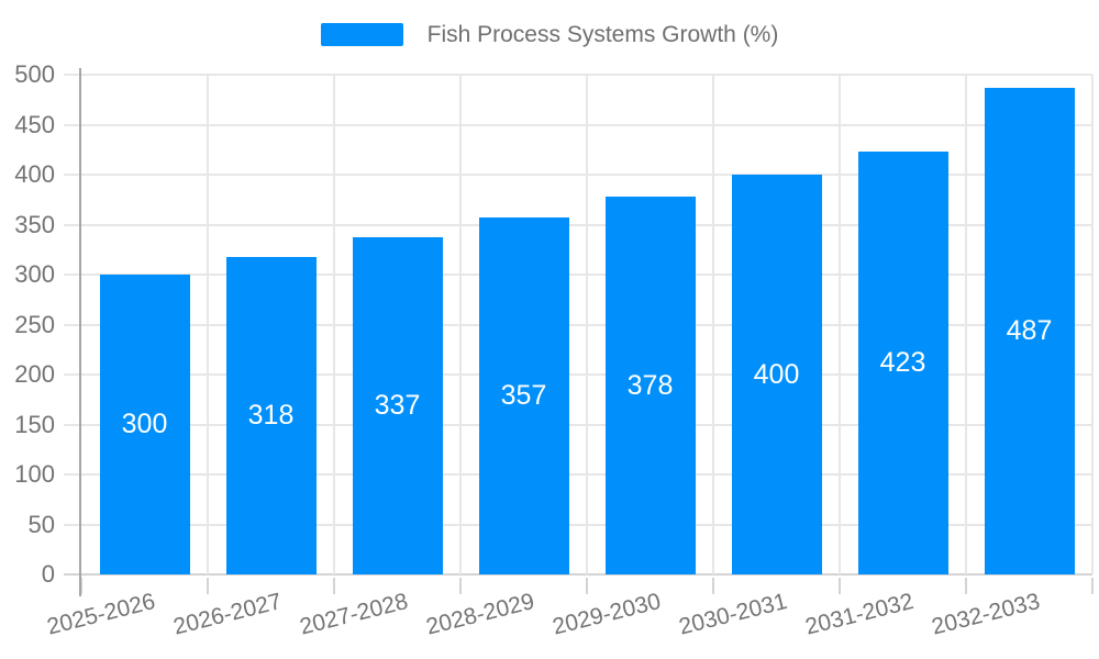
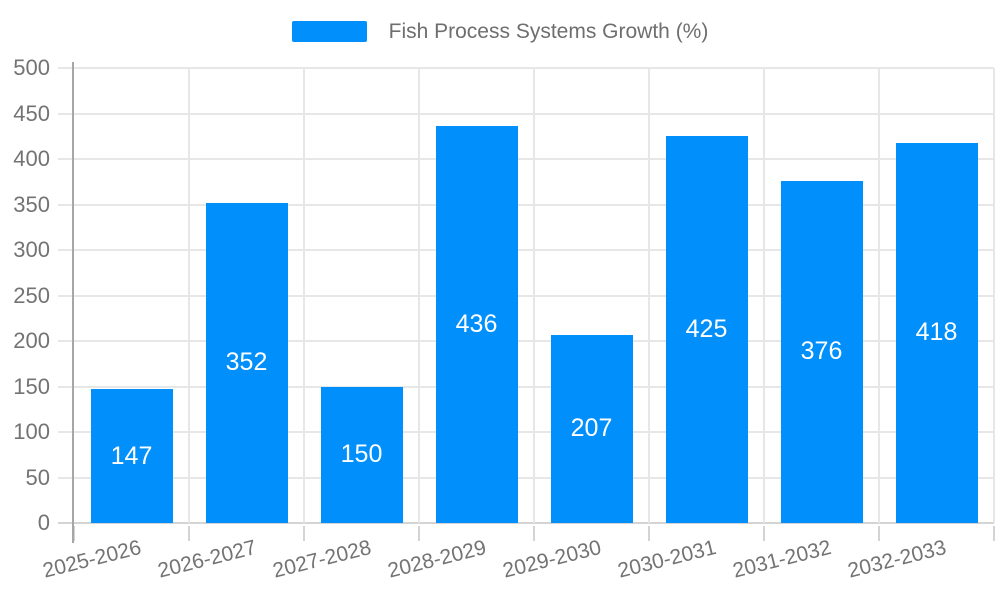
2025-2026: 300 -> 147
2026-2027: 318 -> 352
2027-2028: 337 -> 150
2028-2029: 357 -> 436
2029-2030: 378 -> 207
2030-2031: 400 -> 425
2031-2032: 423 -> 376
2032-2033: 487 -> 418
